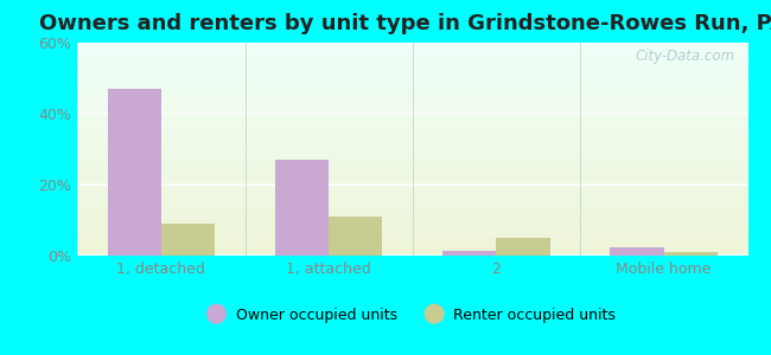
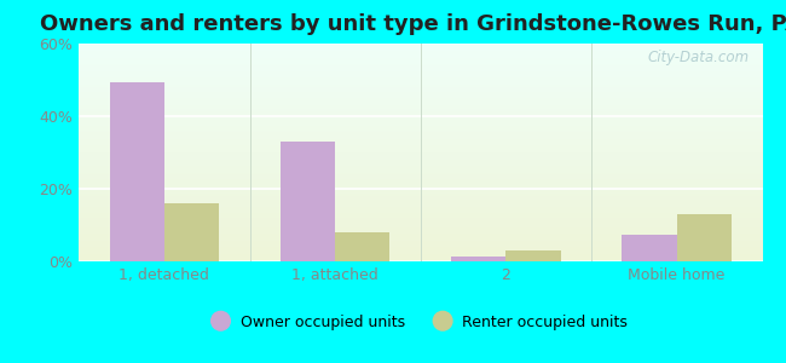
Owner occupied units/1, detached: 47.0% -> 49.5%
Renter occupied units/1, detached: 9% -> 16%
Owner occupied units/1, attached: 27.0% -> 33.0%
Renter occupied units/1, attached: 11% -> 8%
Renter occupied units/2: 5% -> 3%
Owner occupied units/Mobile home: 2.5% -> 7.5%
Renter occupied units/Mobile home: 1% -> 13%
